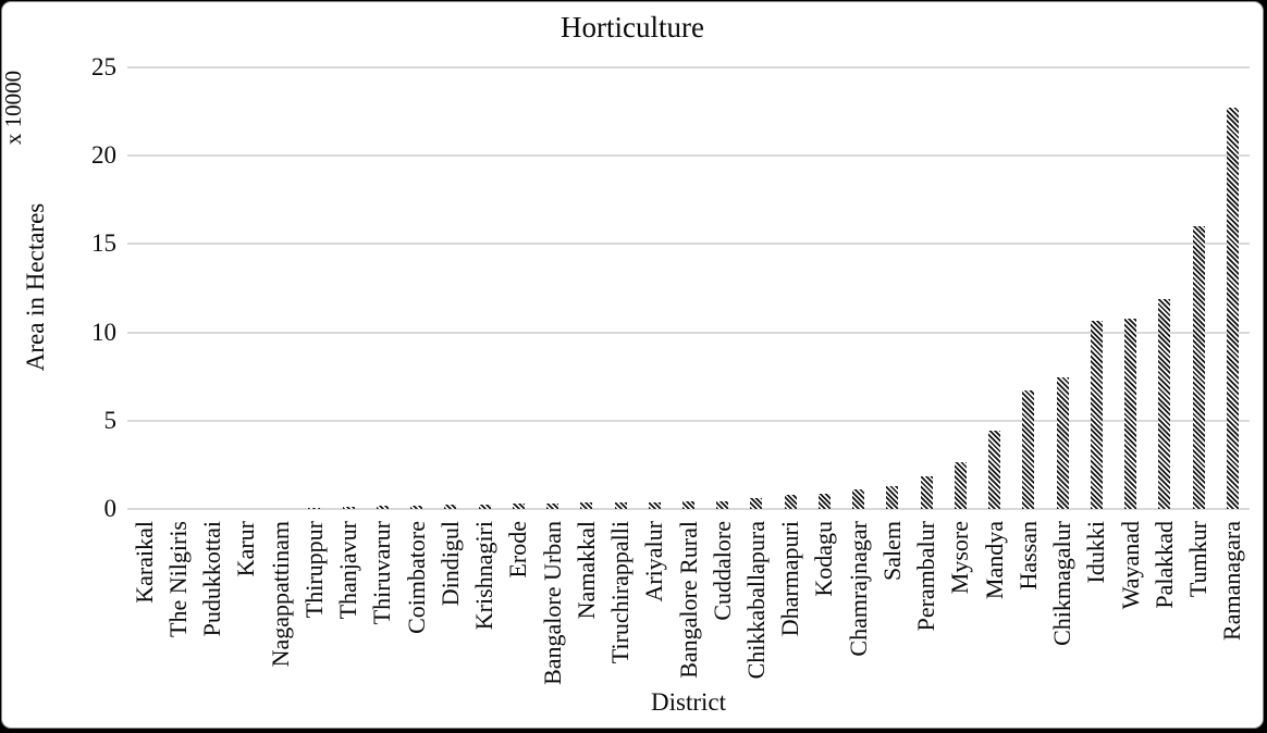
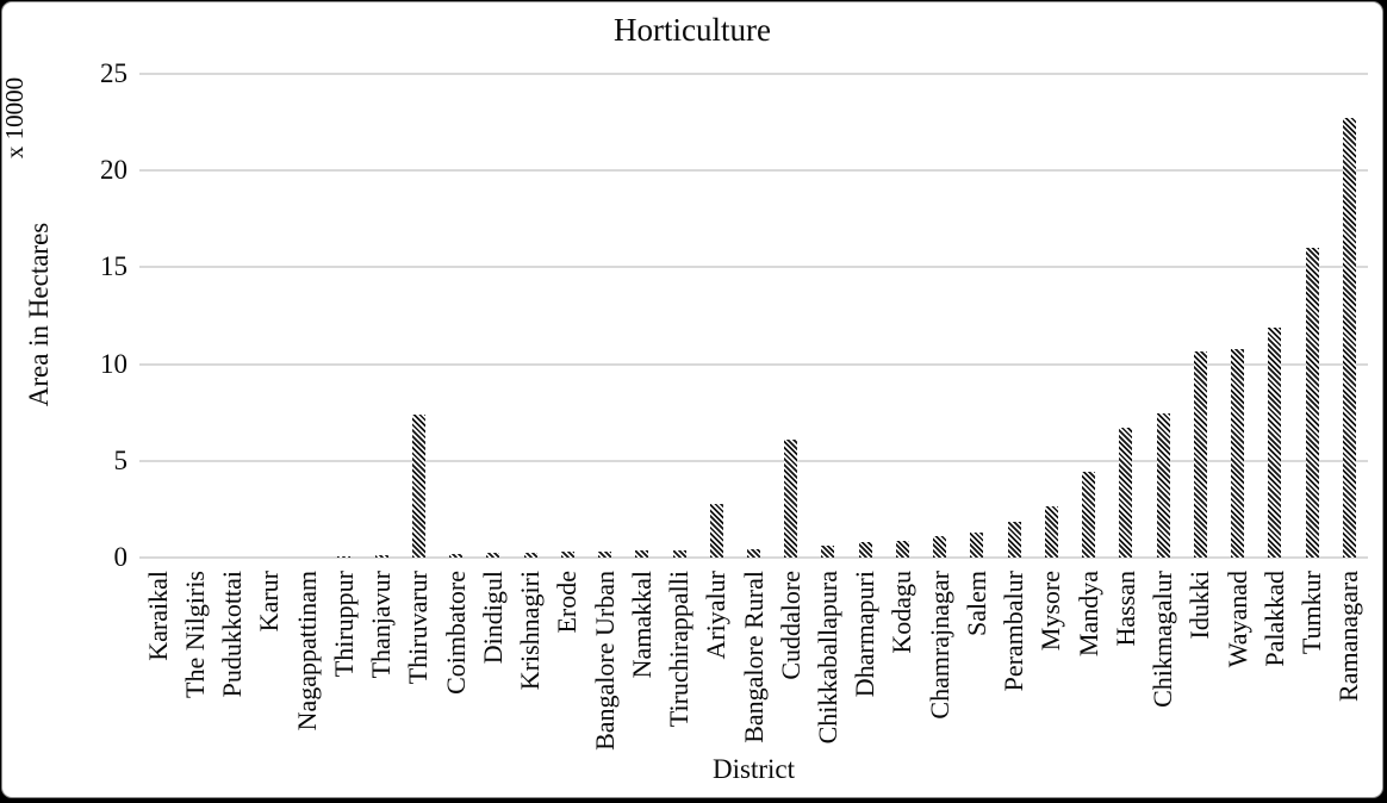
Thiruvarur: 0.2 -> 7.4
Ariyalur: 0.4 -> 2.8
Cuddalore: 0.4 -> 6.1
